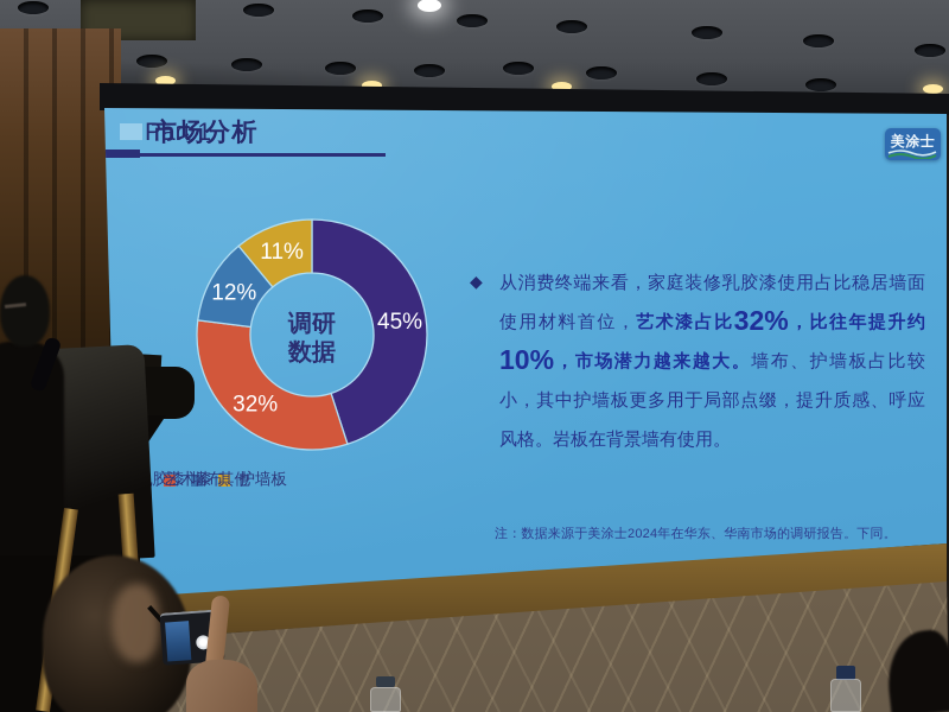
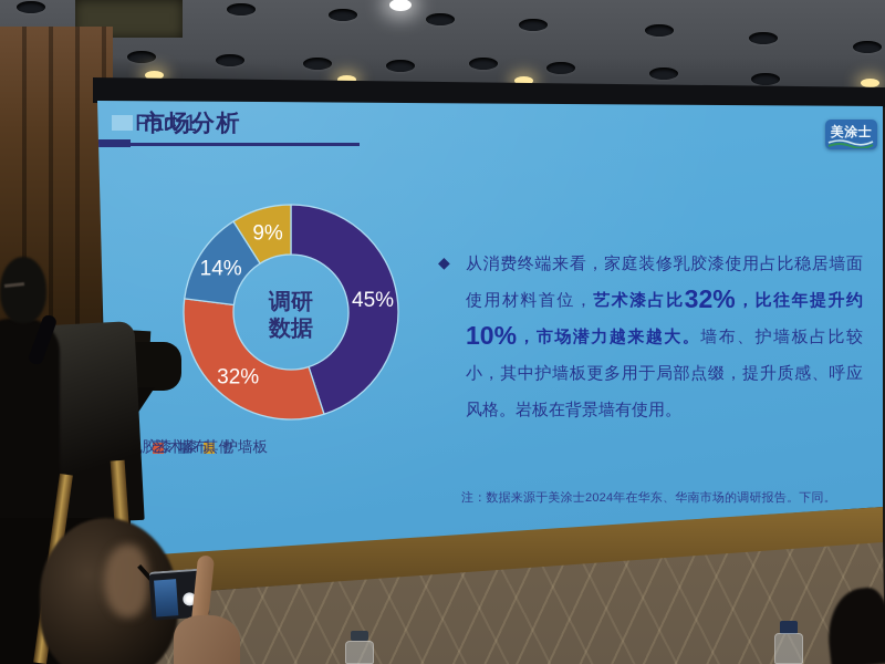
墙布、护墙板: 12% -> 14%
其他: 11% -> 9%
